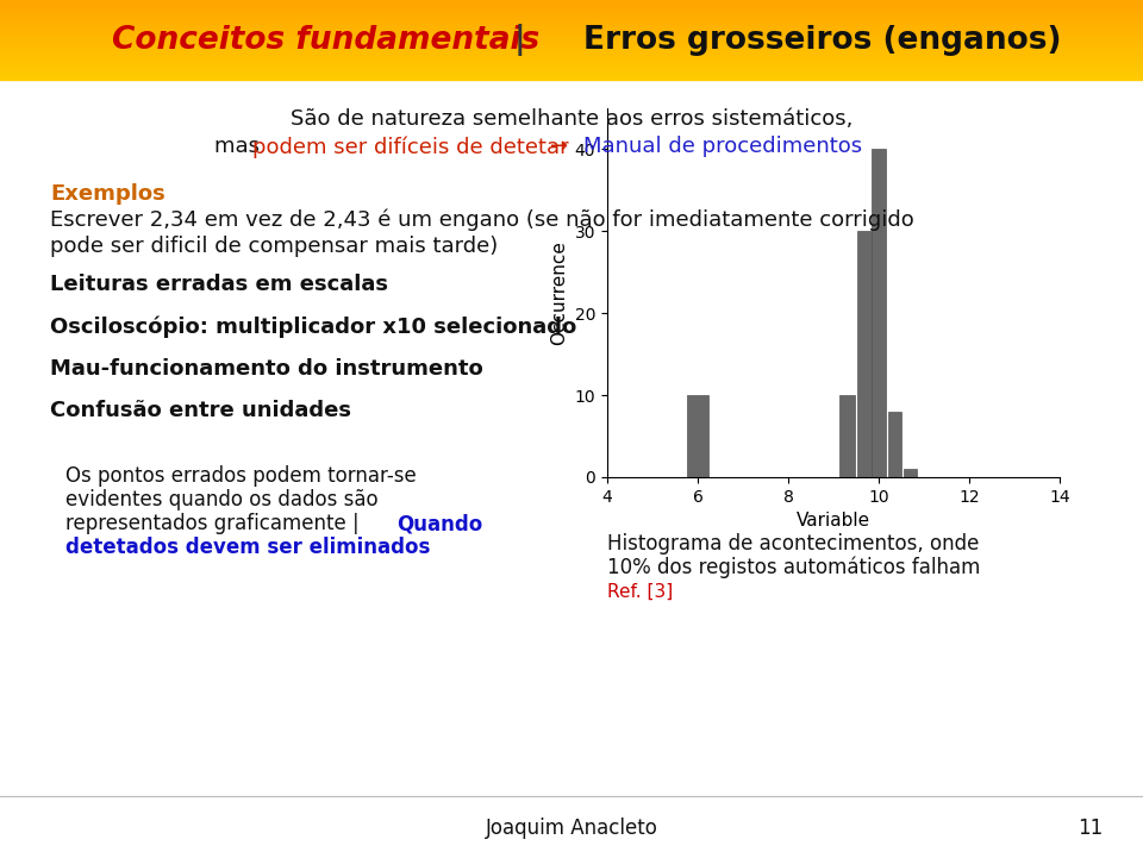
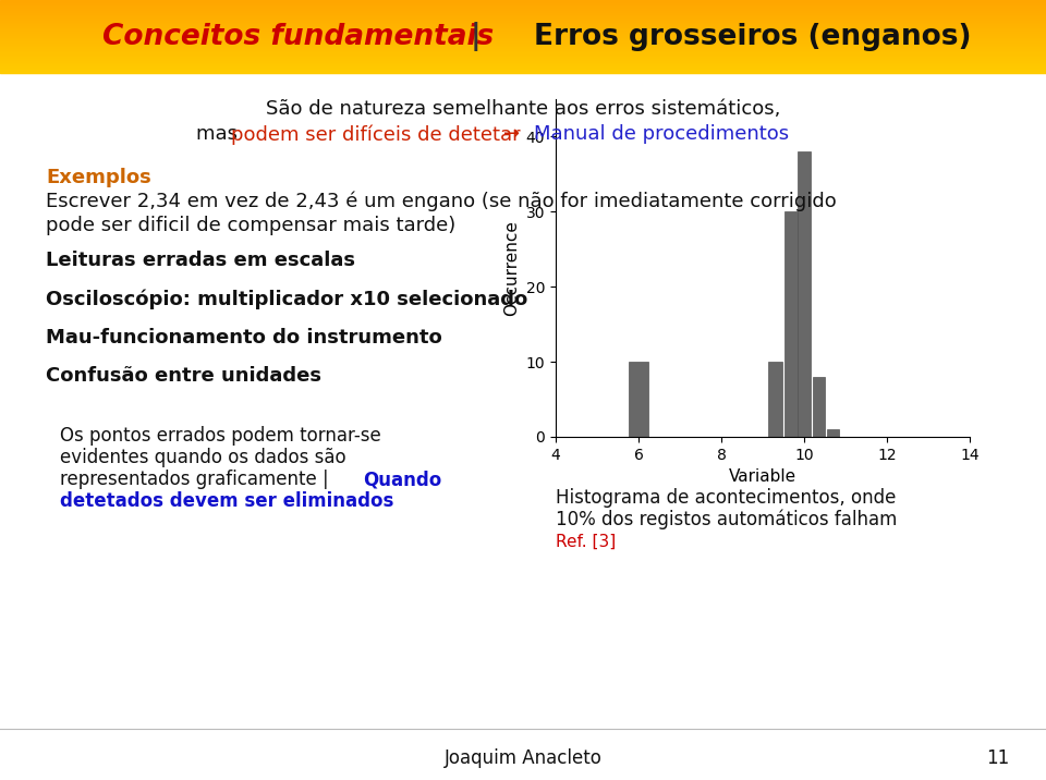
10: 40 -> 38
